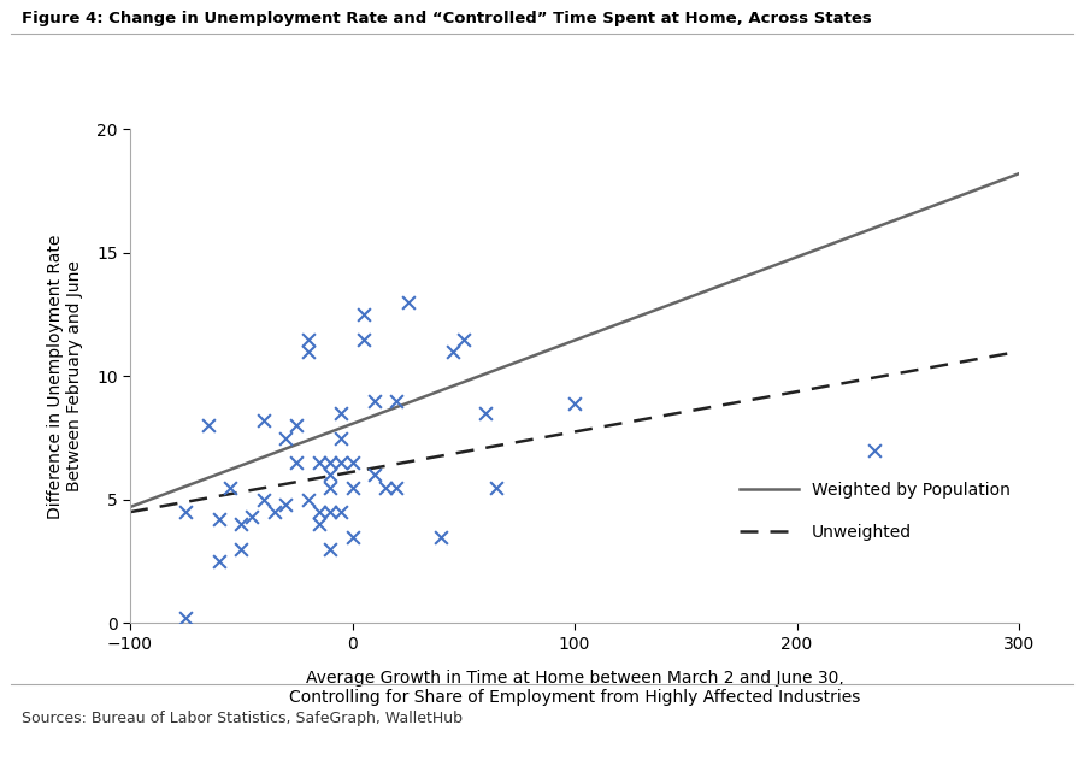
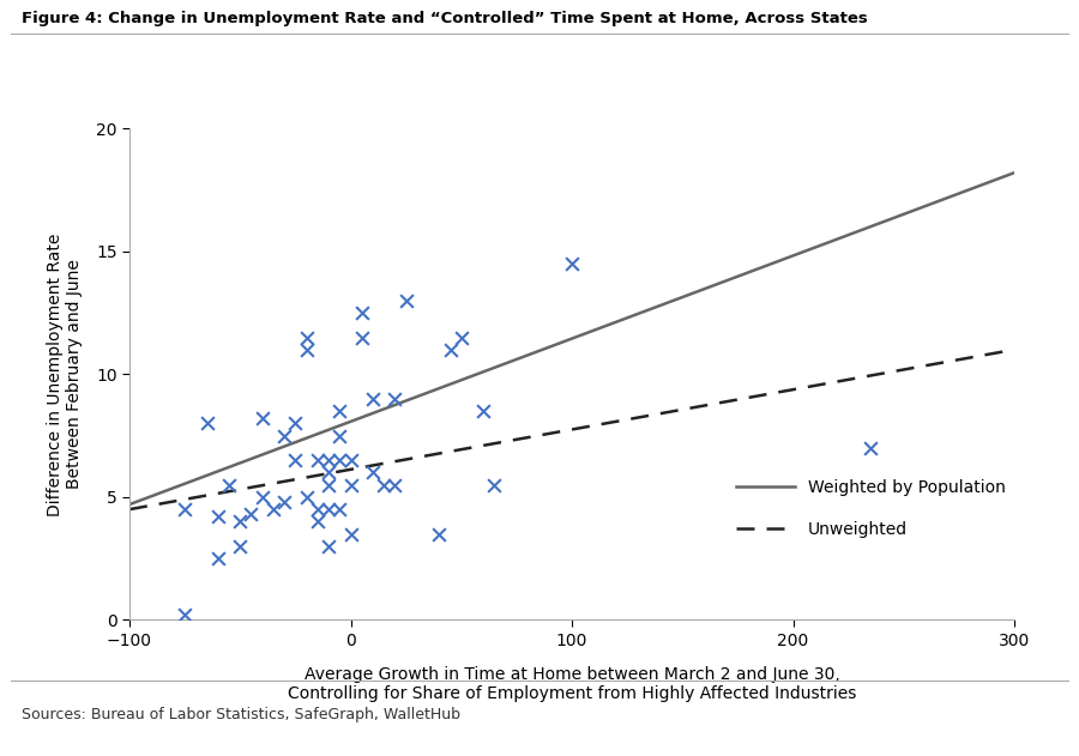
100: 8.9 -> 14.5
